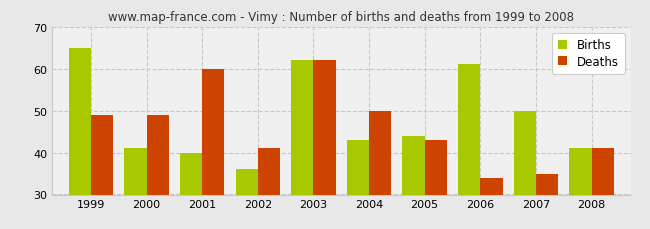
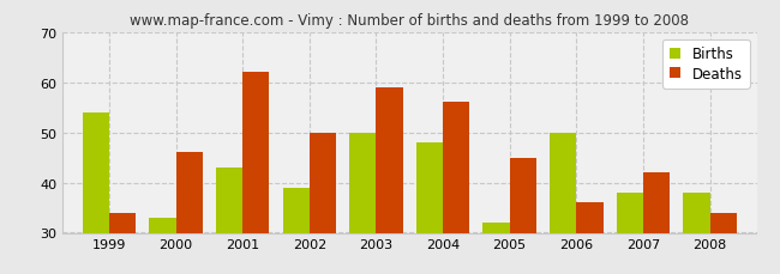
Births/1999: 65 -> 54
Deaths/1999: 49 -> 34
Births/2000: 41 -> 33
Deaths/2000: 49 -> 46
Births/2001: 40 -> 43
Deaths/2001: 60 -> 62
Births/2002: 36 -> 39
Deaths/2002: 41 -> 50
Births/2003: 62 -> 50
Deaths/2003: 62 -> 59
Births/2004: 43 -> 48
Deaths/2004: 50 -> 56
Births/2005: 44 -> 32
Deaths/2005: 43 -> 45
Births/2006: 61 -> 50
Deaths/2006: 34 -> 36
Births/2007: 50 -> 38
Deaths/2007: 35 -> 42
Births/2008: 41 -> 38
Deaths/2008: 41 -> 34
